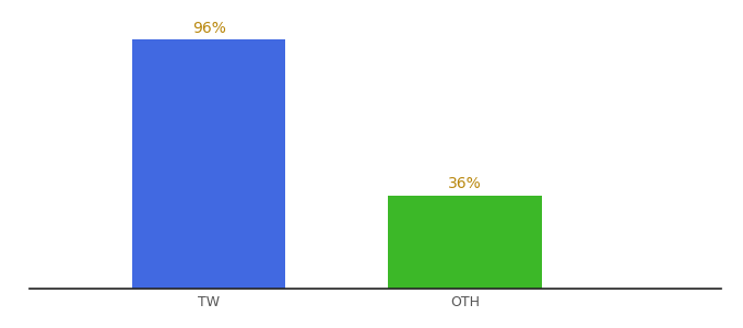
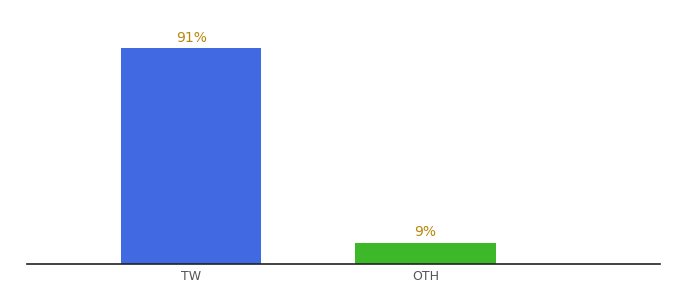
TW: 96% -> 91%
OTH: 36% -> 9%
